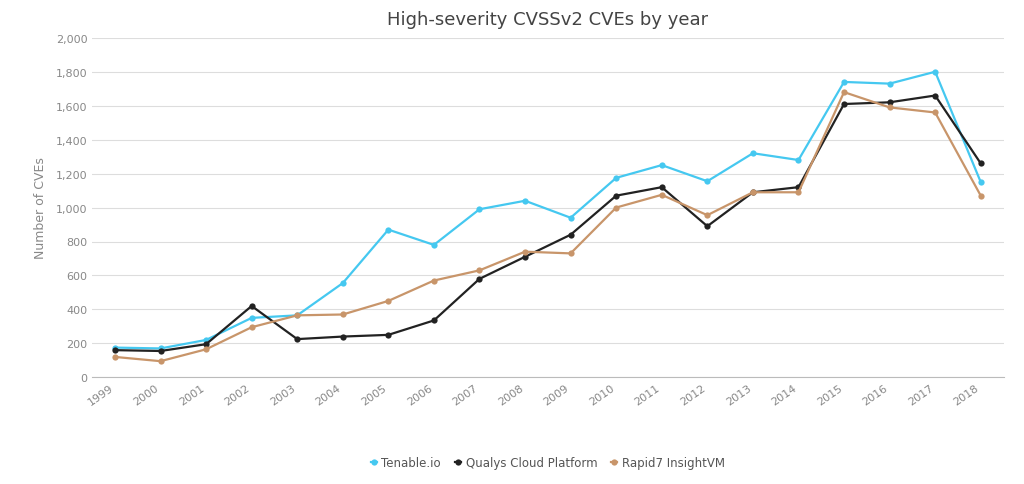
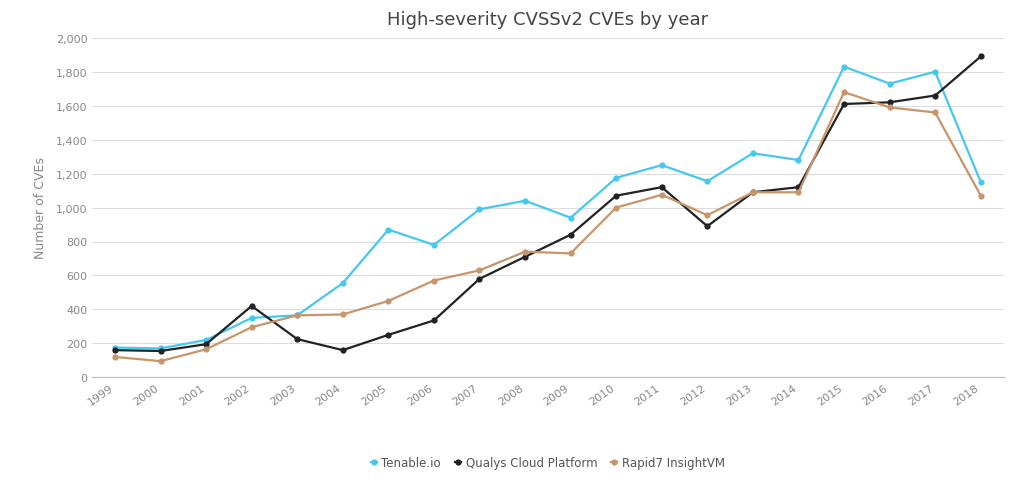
Qualys Cloud Platform/2004: 240 -> 160
Tenable.io/2015: 1,740 -> 1,830
Qualys Cloud Platform/2018: 1,260 -> 1,890
